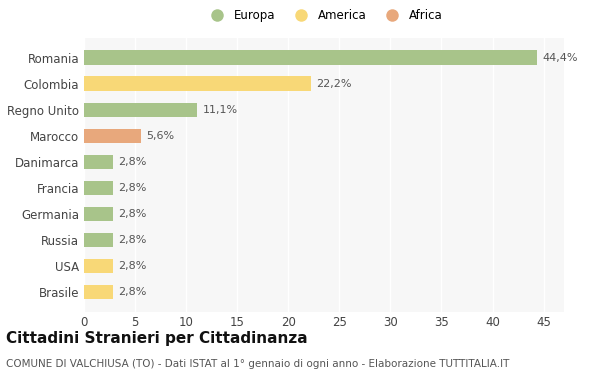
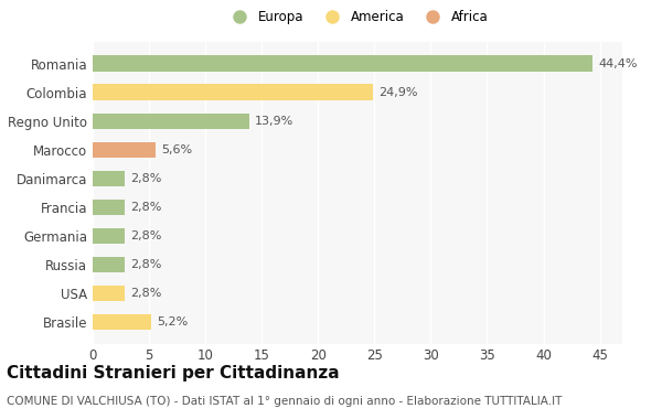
Colombia: 22,2% -> 24,9%
Regno Unito: 11,1% -> 13,9%
Brasile: 2,8% -> 5,2%
